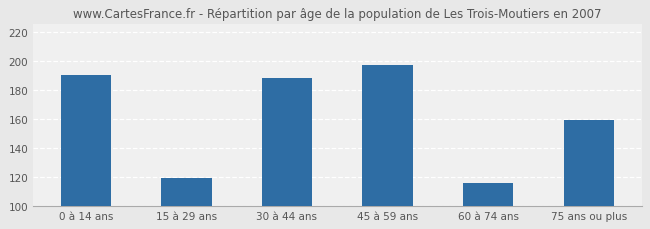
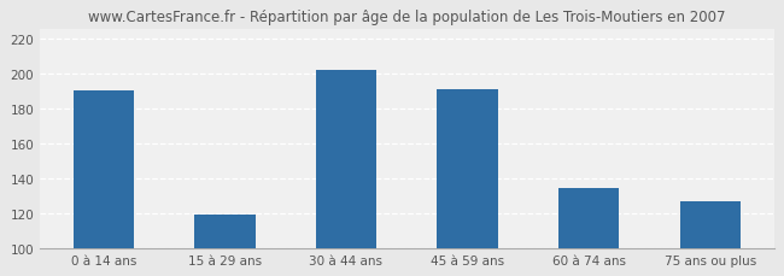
30 à 44 ans: 188 -> 202
45 à 59 ans: 197 -> 191
60 à 74 ans: 116 -> 134
75 ans ou plus: 159 -> 127
